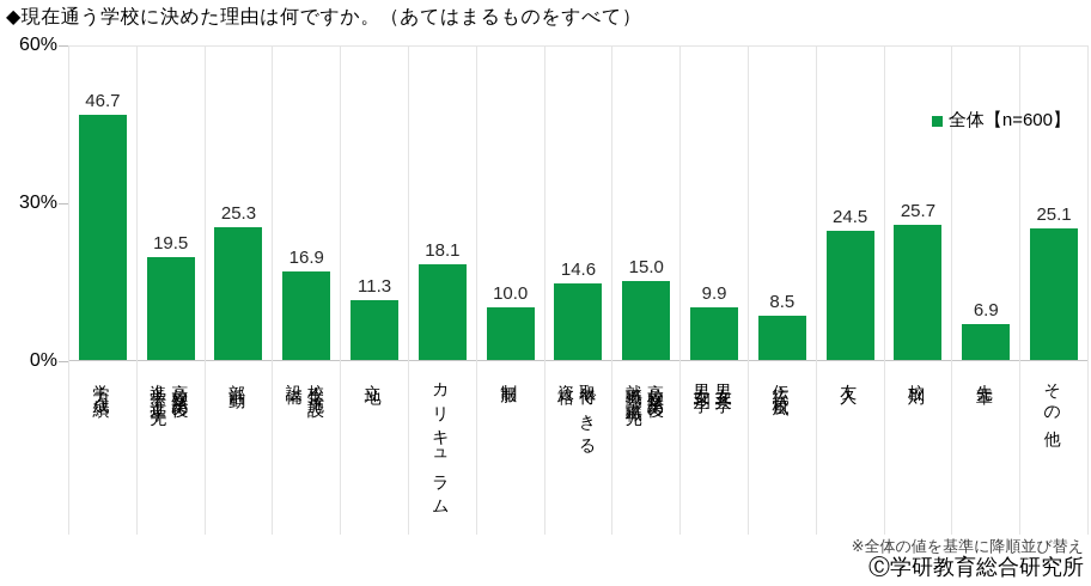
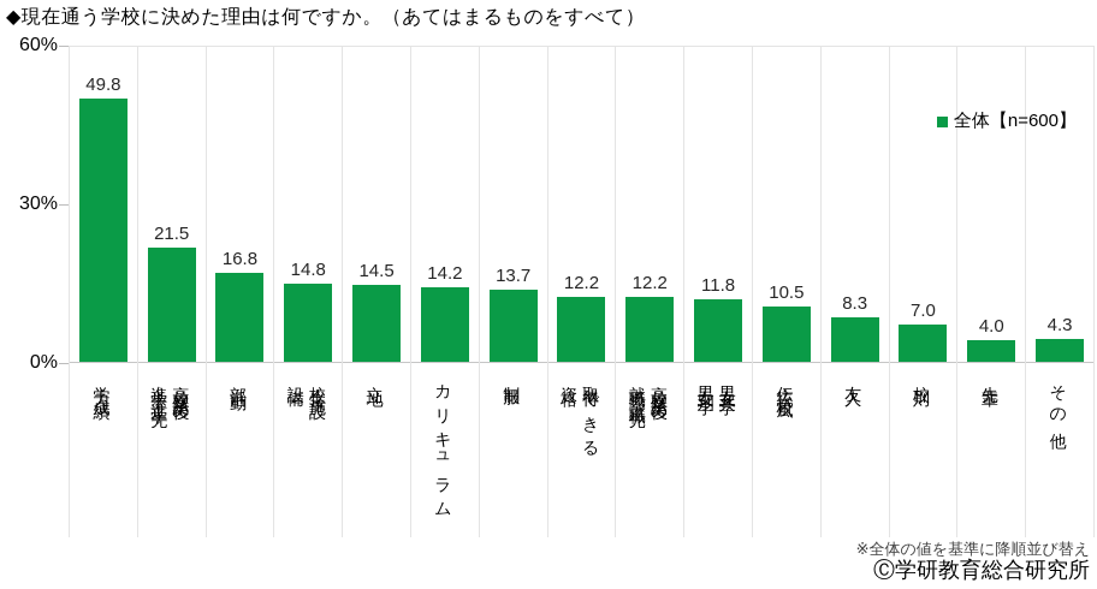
学力・成績: 46.7 -> 49.8
高校卒業後の 進学率・進学先: 19.5 -> 21.5
部活動: 25.3 -> 16.8
校舎・施設・ 設備: 16.9 -> 14.8
立地: 11.3 -> 14.5
カリキュラム: 18.1 -> 14.2
制服: 10.0 -> 13.7
取得できる 資格: 14.6 -> 12.2
高校卒業後の 就職率・就職先: 15.0 -> 12.2
男女共学・ 男女別学: 9.9 -> 11.8
伝統・校風: 8.5 -> 10.5
友人: 24.5 -> 8.3
校則: 25.7 -> 7.0
先輩: 6.9 -> 4.0
その他: 25.1 -> 4.3
